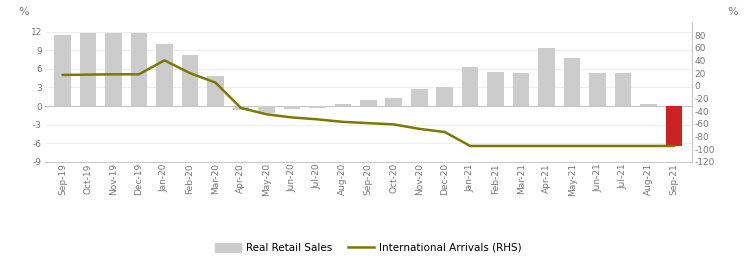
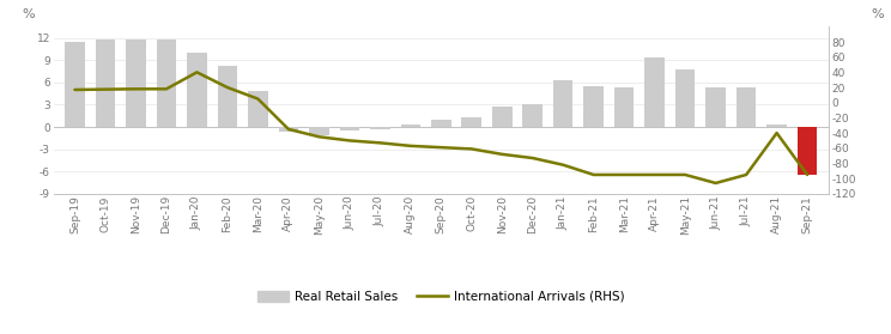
International Arrivals (RHS)/Jan-21: -95 -> -82
International Arrivals (RHS)/Jun-21: -95 -> -106
International Arrivals (RHS)/Aug-21: -95 -> -40
